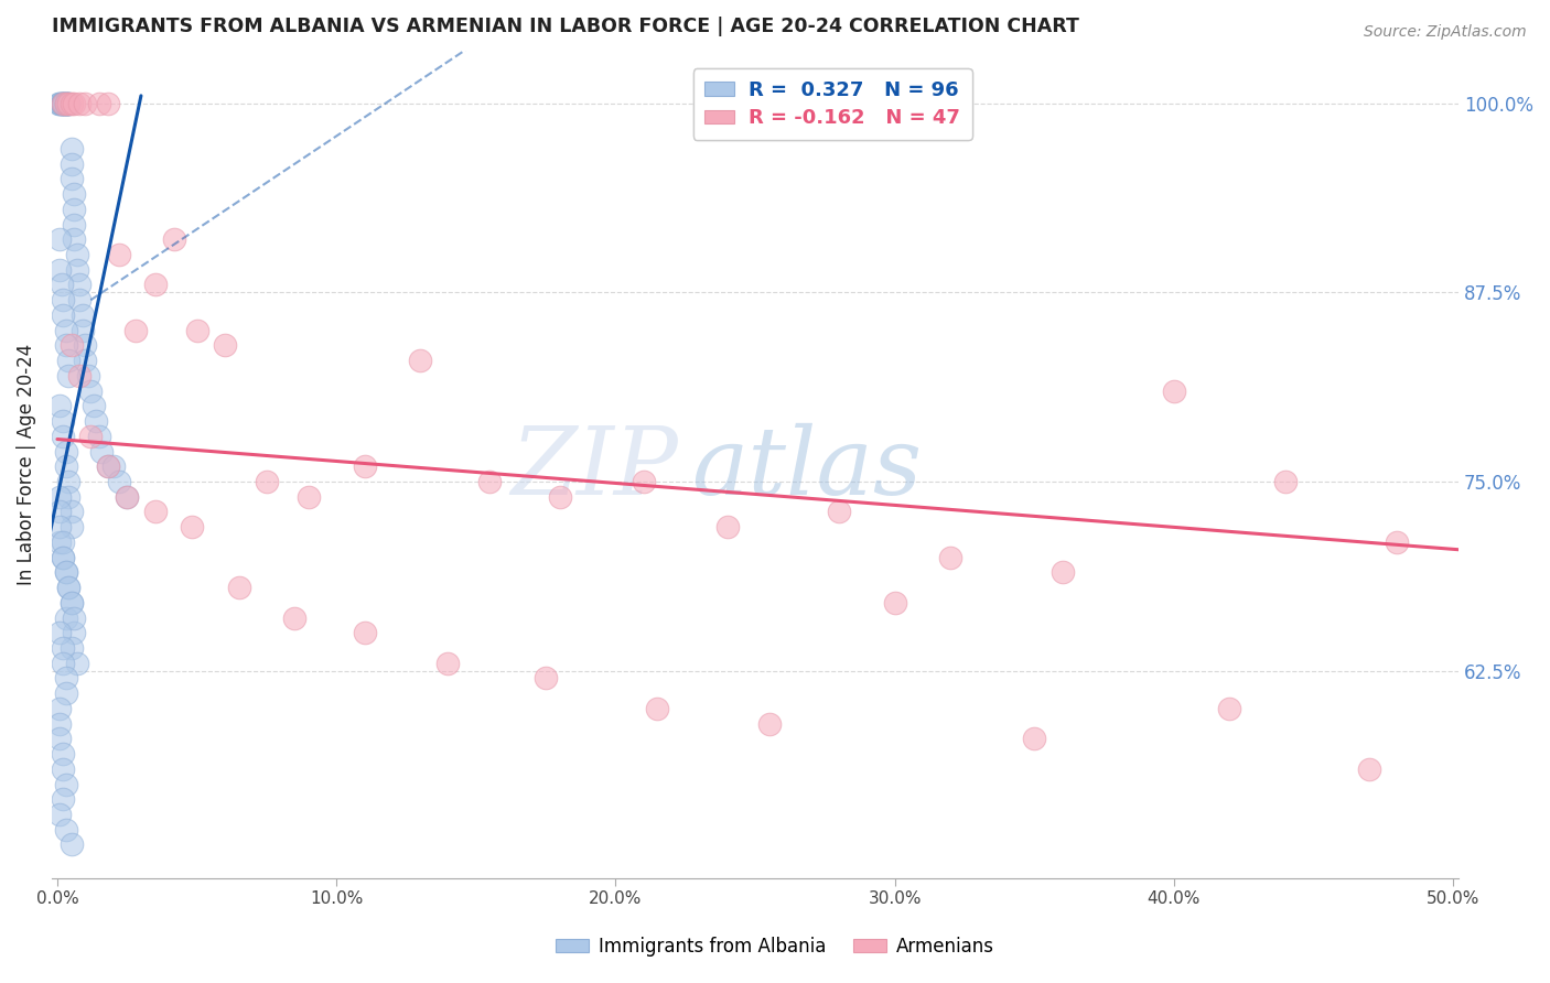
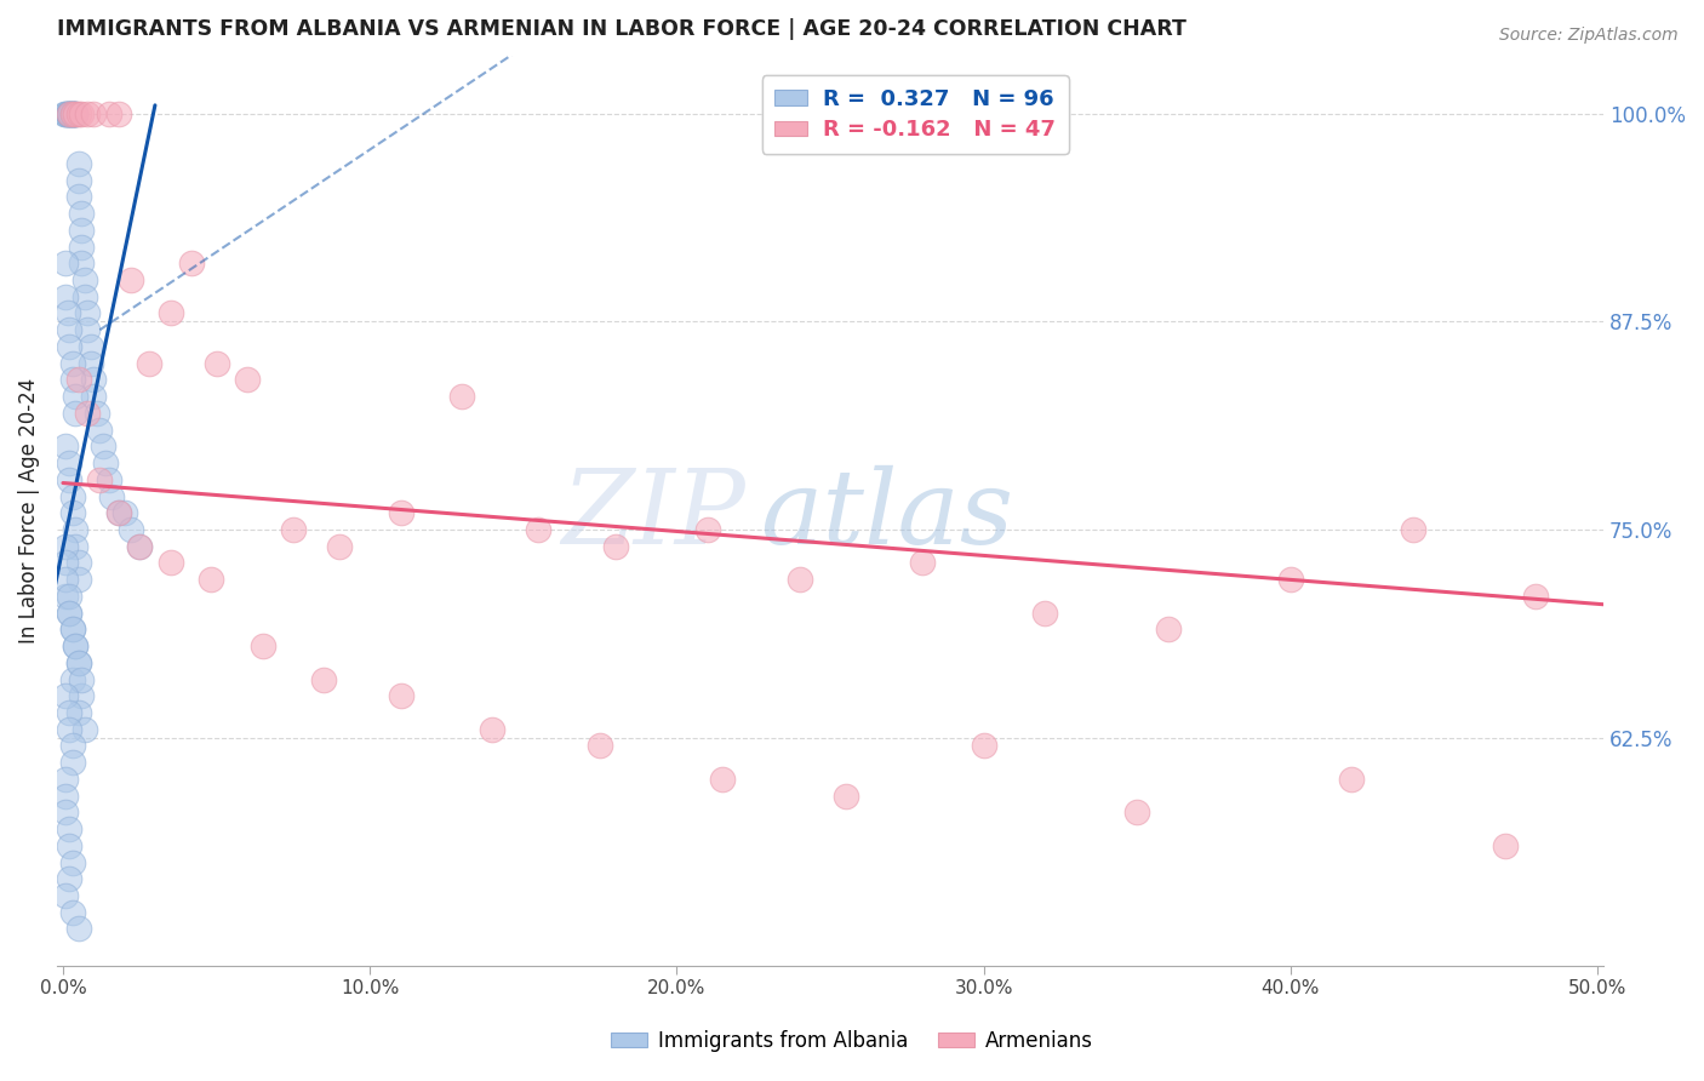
Armenians/30.0%: 67% -> 62%
Armenians/40.0%: 81% -> 72%
